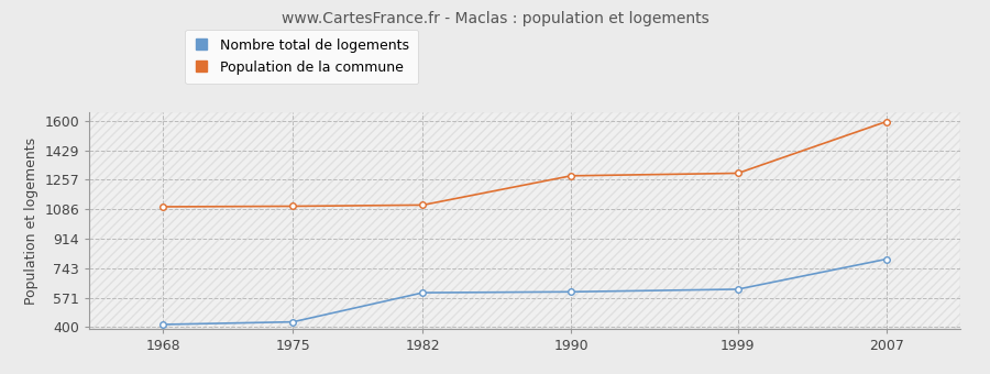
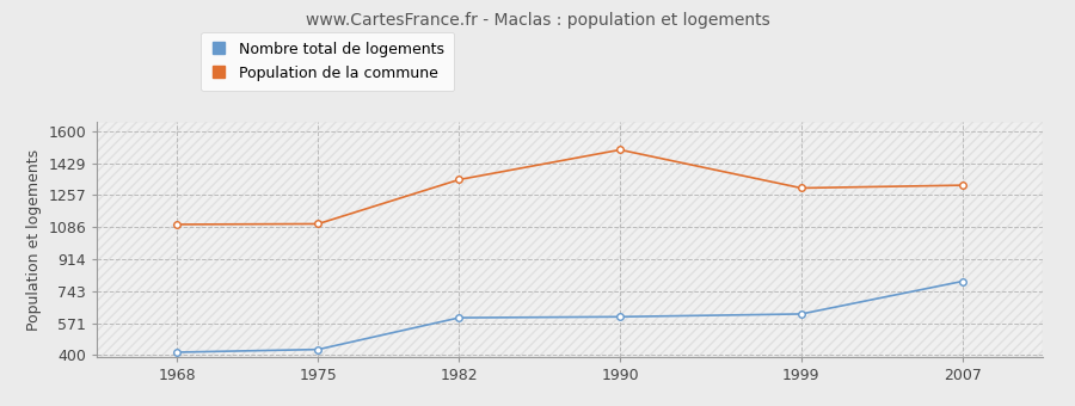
Population de la commune/1982: 1110 -> 1340
Population de la commune/1990: 1280 -> 1500
Population de la commune/2007: 1600 -> 1310
